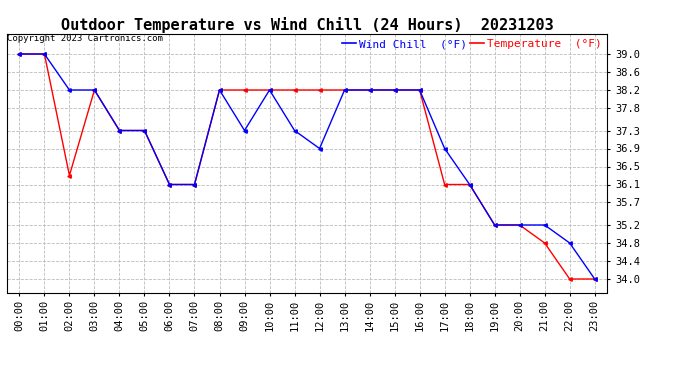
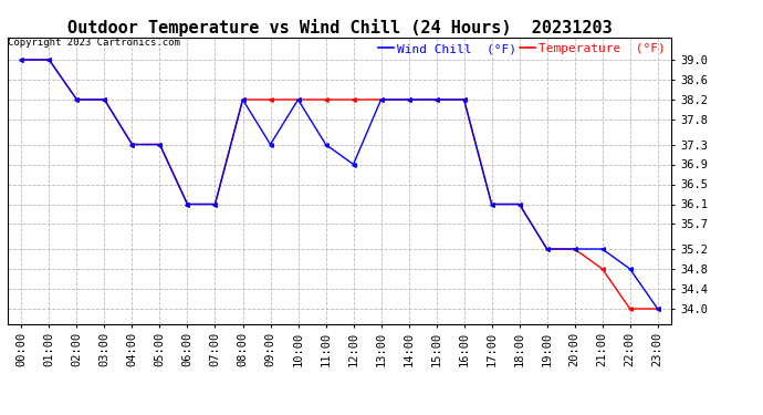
Temperature (°F)/02:00: 36.3 -> 38.2
Wind Chill (°F)/17:00: 36.9 -> 36.1
